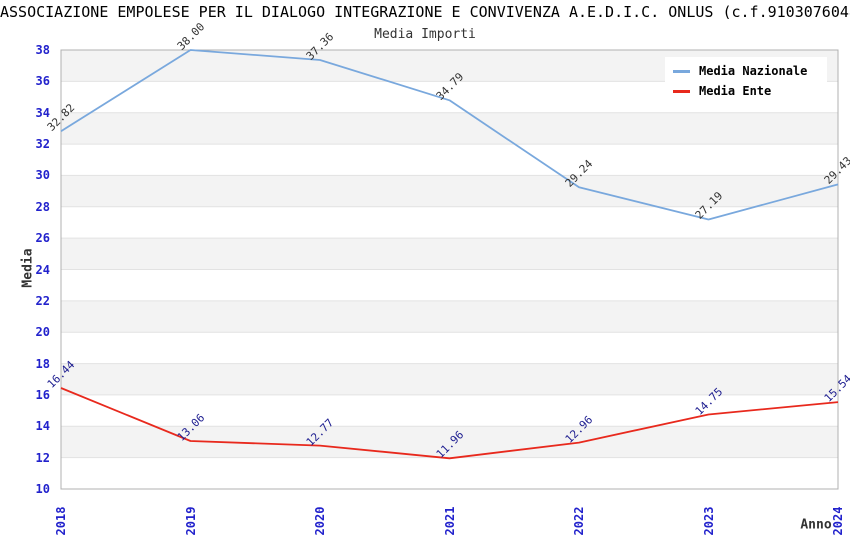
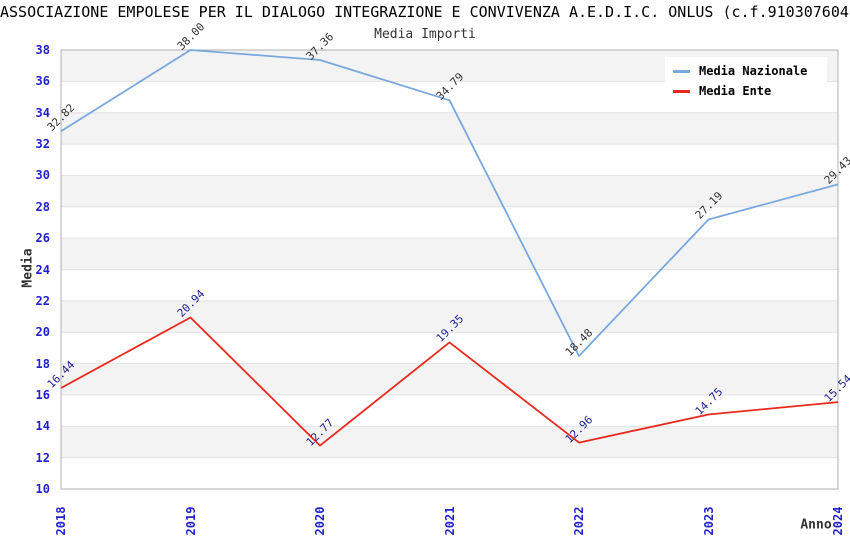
Media Ente/2019: 13.06 -> 20.94
Media Ente/2021: 11.96 -> 19.35
Media Nazionale/2022: 29.24 -> 18.48
